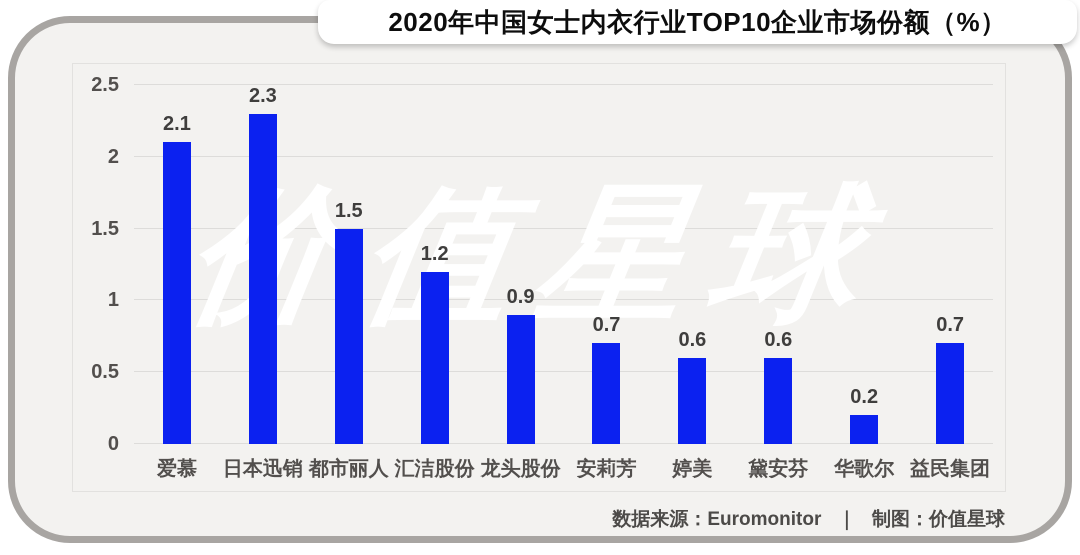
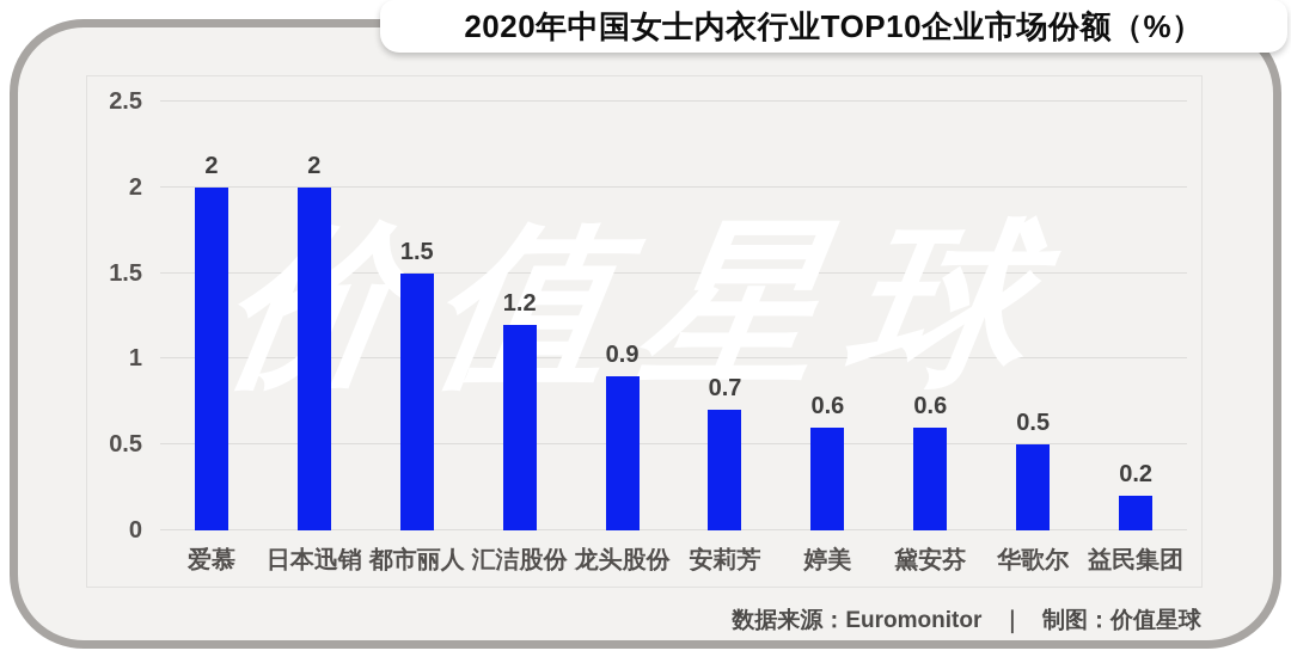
爱慕: 2.1 -> 2
日本迅销: 2.3 -> 2
华歌尔: 0.2 -> 0.5
益民集团: 0.7 -> 0.2
